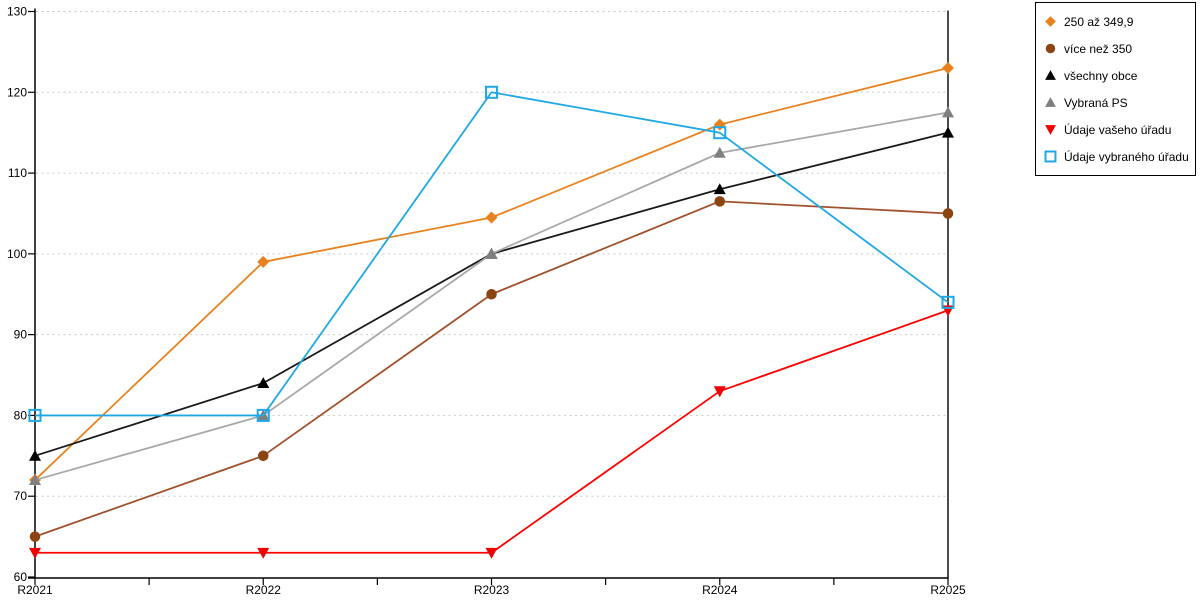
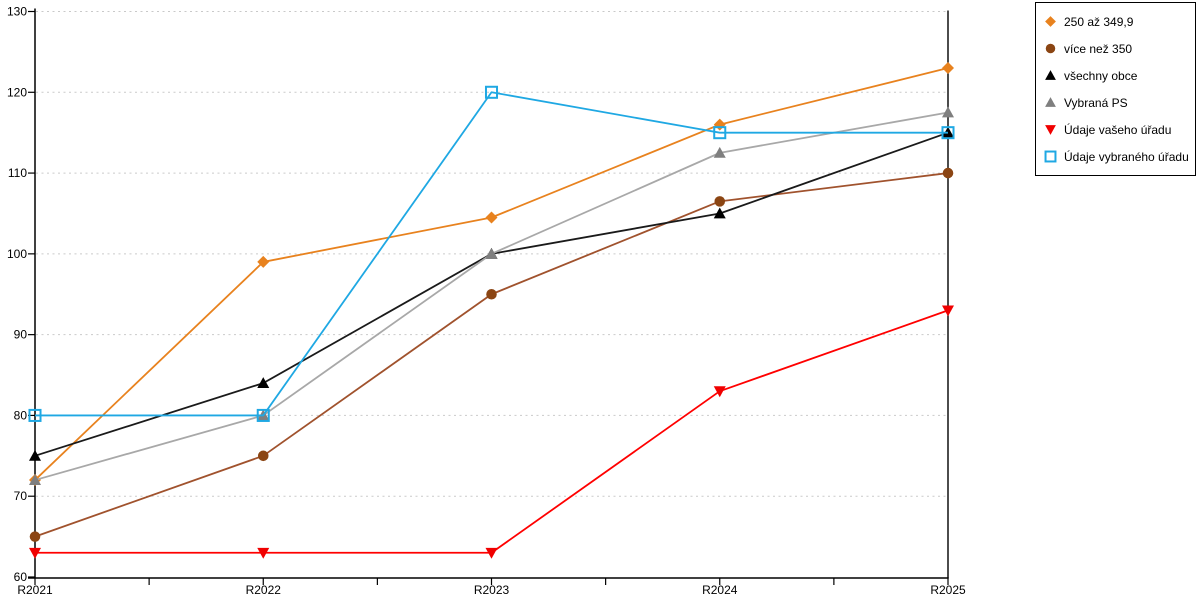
všechny obce/R2024: 108 -> 105
více než 350/R2025: 105 -> 110
Údaje vybraného úřadu/R2025: 94 -> 115
